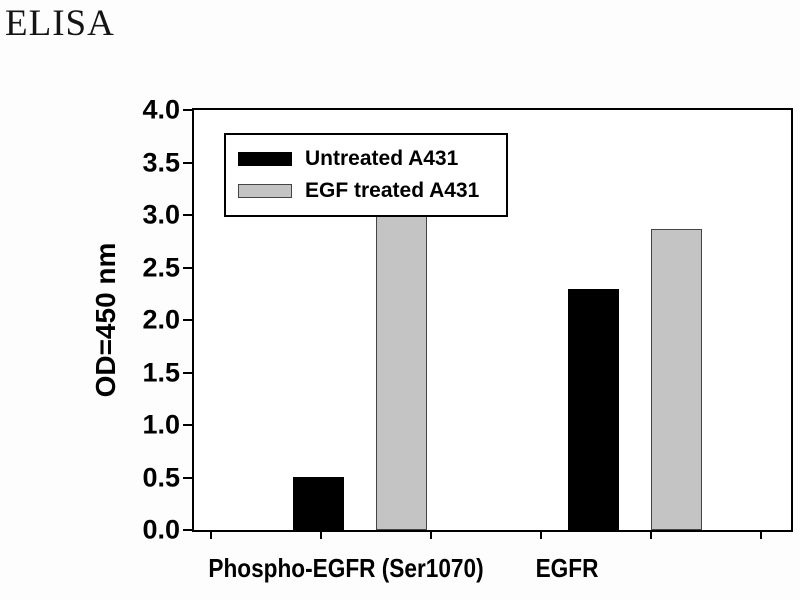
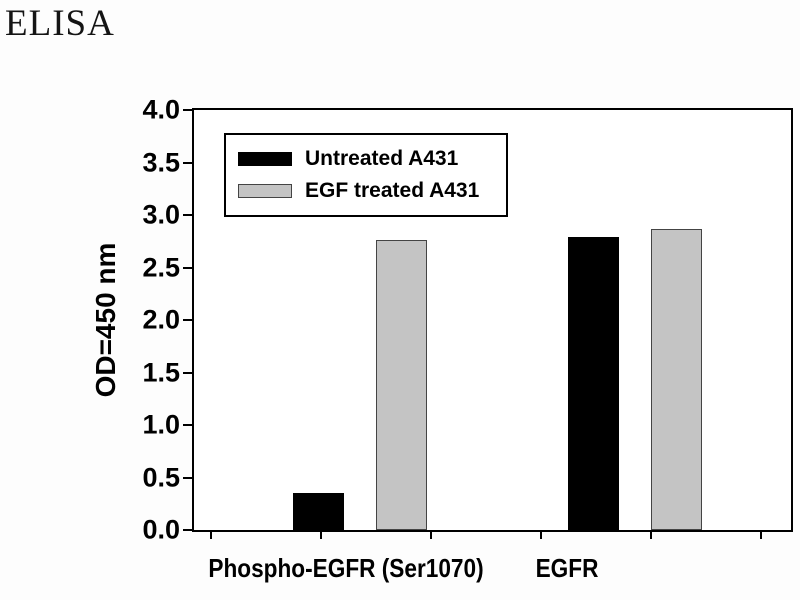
Untreated A431/Phospho-EGFR (Ser1070): 0.50 -> 0.35
EGF treated A431/Phospho-EGFR (Ser1070): 3.03 -> 2.76
Untreated A431/EGFR: 2.30 -> 2.79
